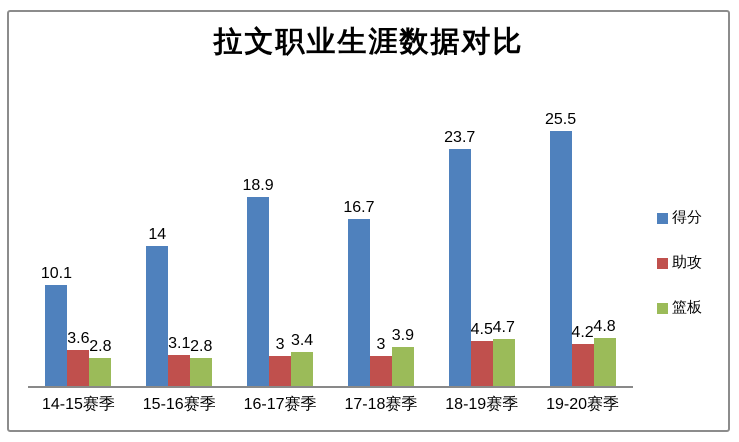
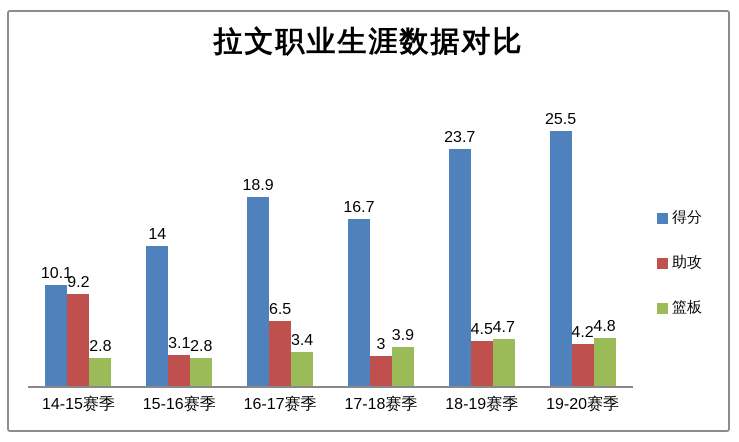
助攻/14-15赛季: 3.6 -> 9.2
助攻/16-17赛季: 3 -> 6.5
